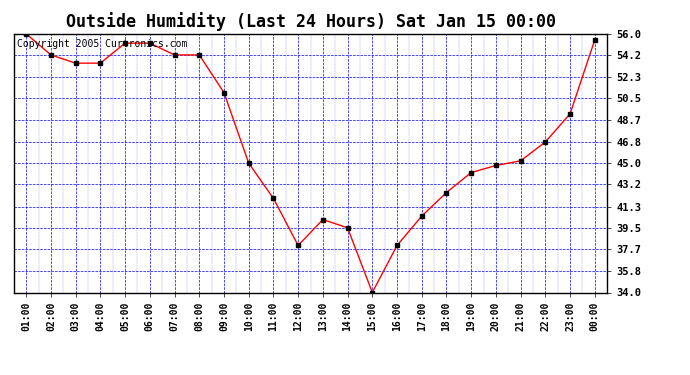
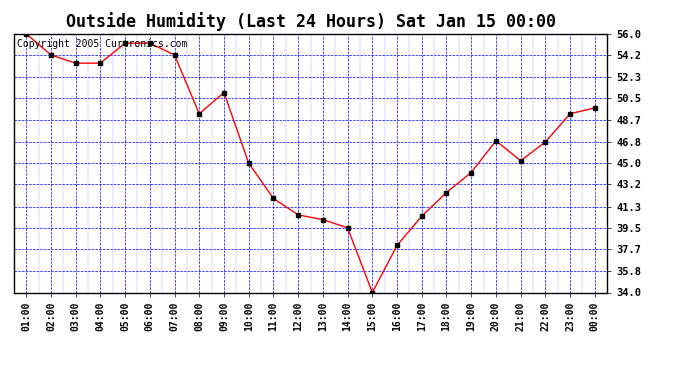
08:00: 54.2 -> 49.2
12:00: 38.0 -> 40.6
20:00: 44.8 -> 46.9
00:00: 55.5 -> 49.7
